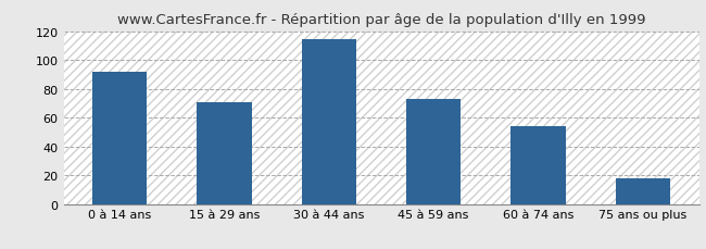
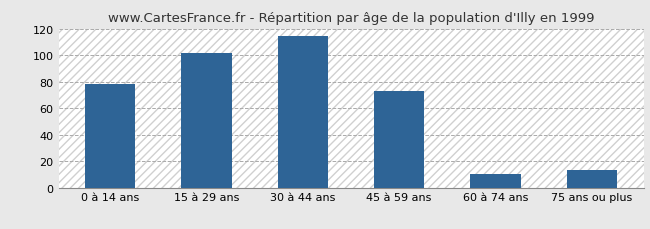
0 à 14 ans: 92 -> 78
15 à 29 ans: 71 -> 102
60 à 74 ans: 54 -> 10
75 ans ou plus: 18 -> 13
